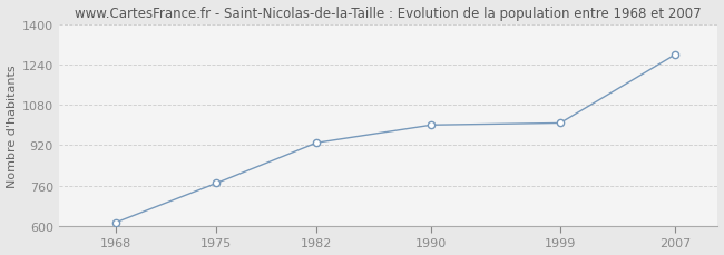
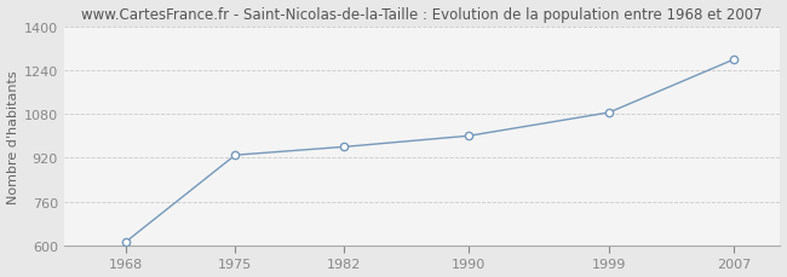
1975: 770 -> 930
1982: 930 -> 960
1999: 1008 -> 1085
